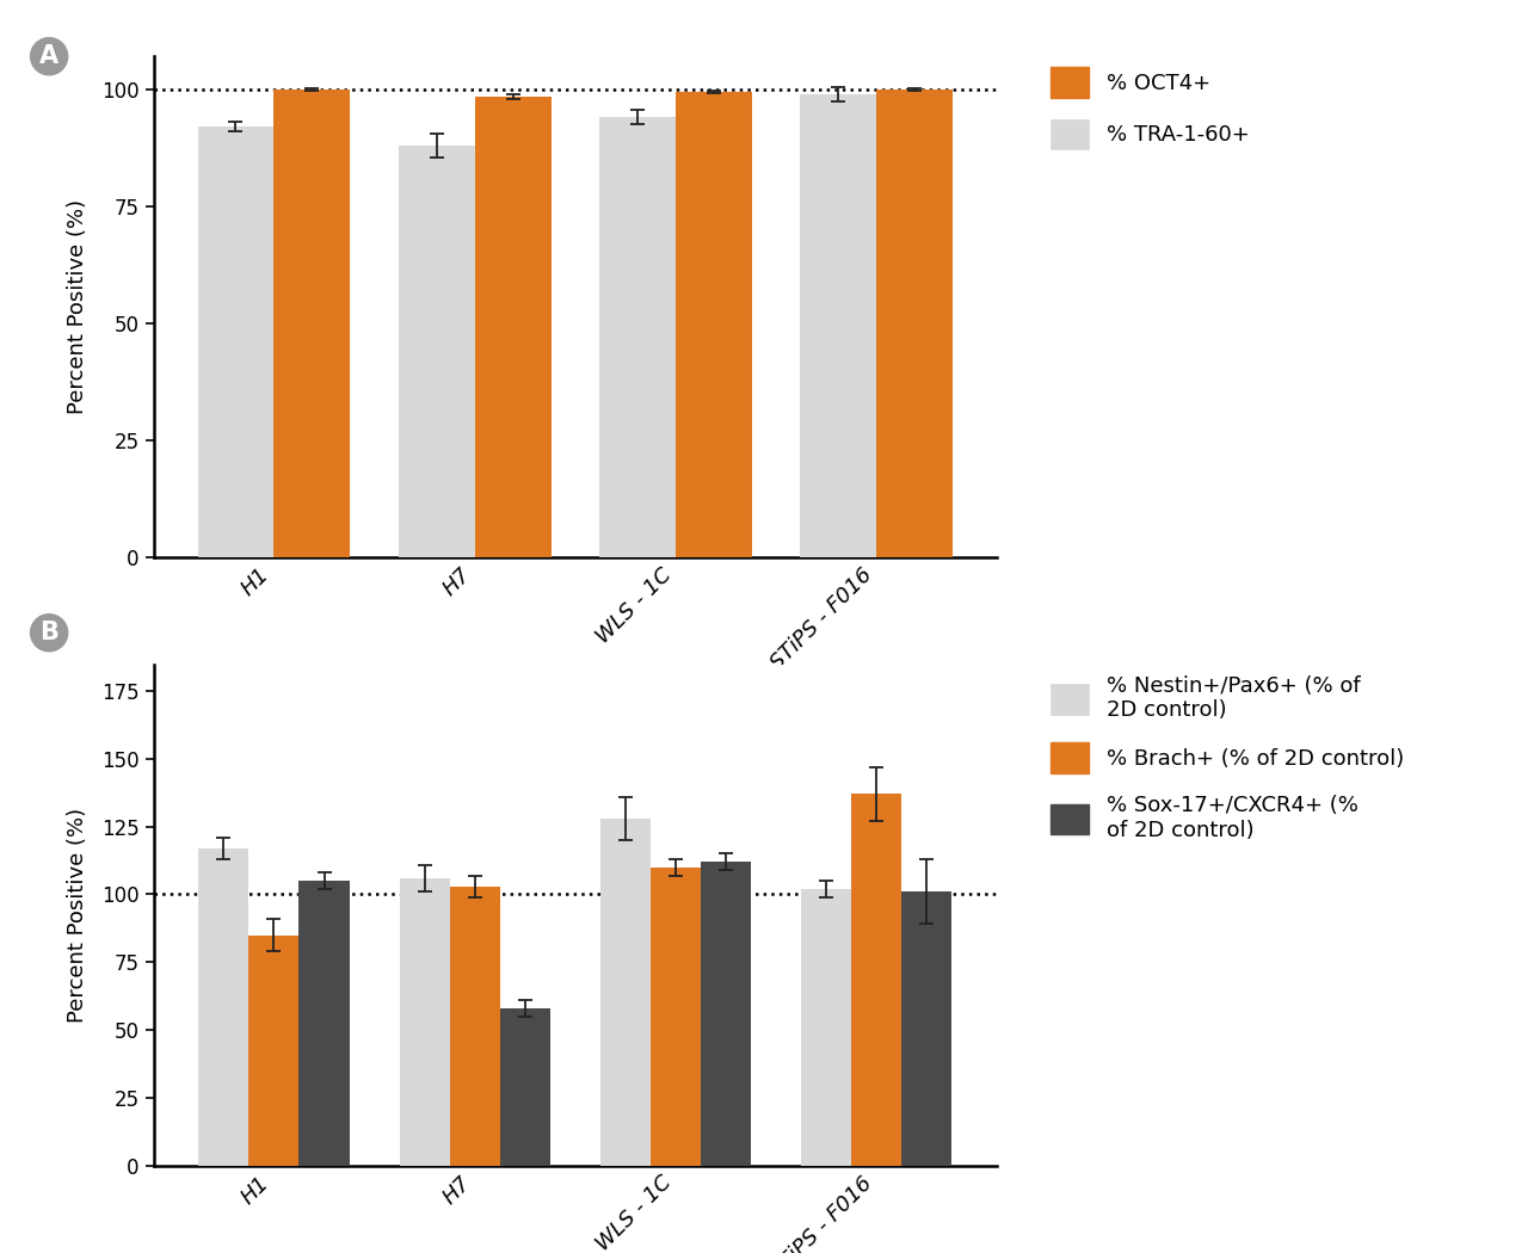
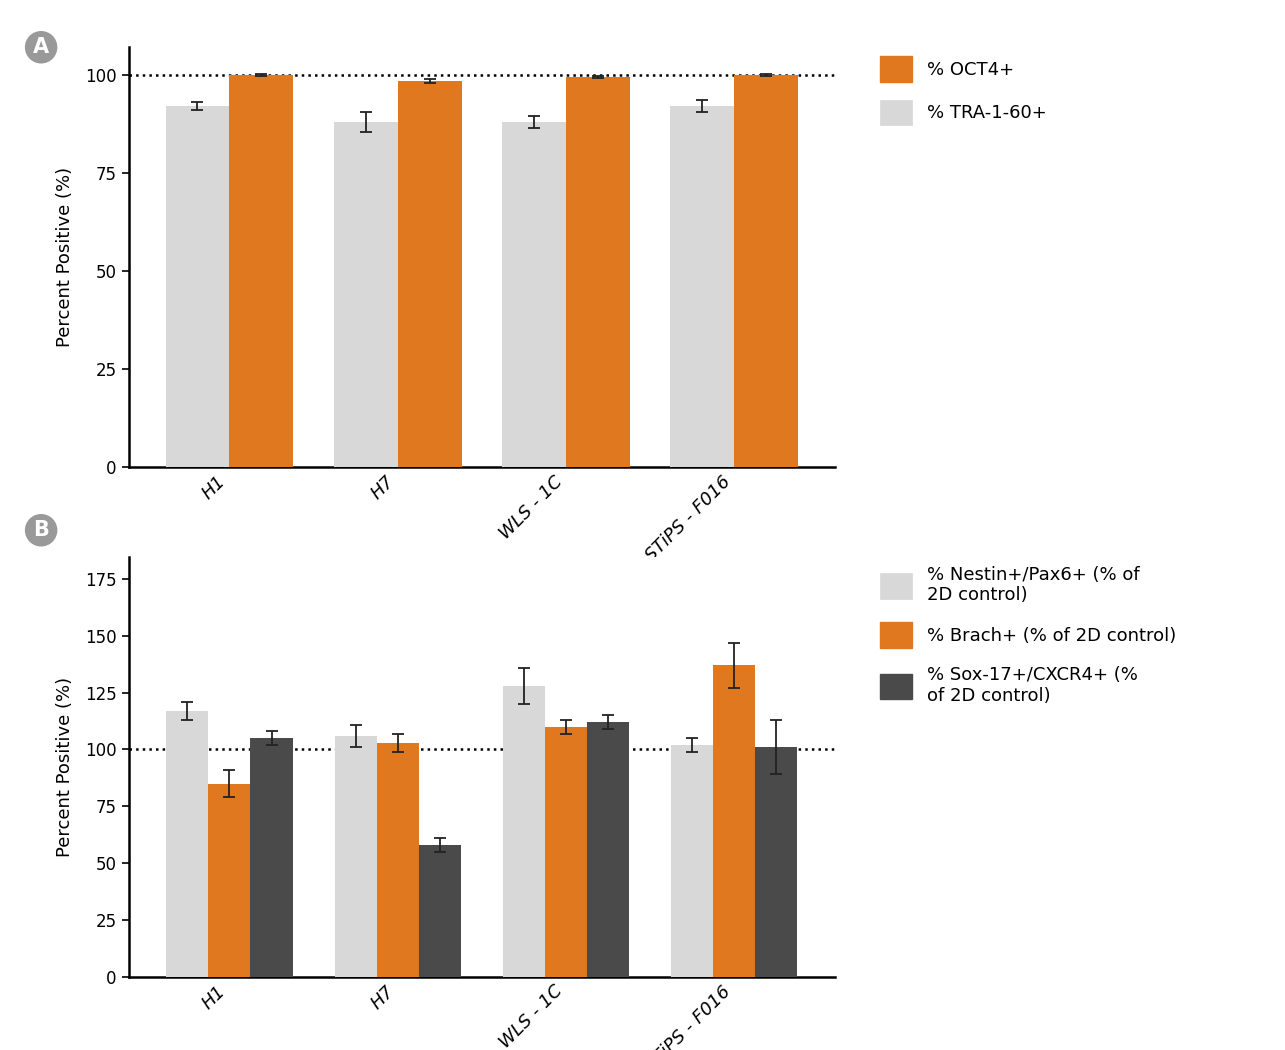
% TRA-1-60+/WLS - 1C: 94 -> 88
% TRA-1-60+/STiPS - F016: 99 -> 92
